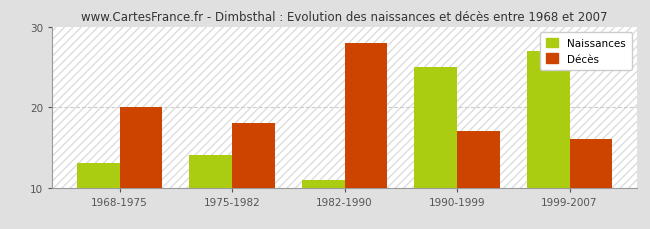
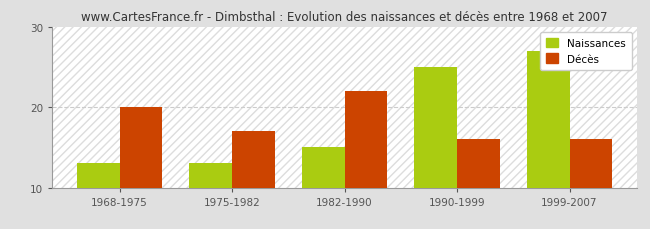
Naissances/1975-1982: 14 -> 13
Décès/1975-1982: 18 -> 17
Naissances/1982-1990: 11 -> 15
Décès/1982-1990: 28 -> 22
Décès/1990-1999: 17 -> 16
